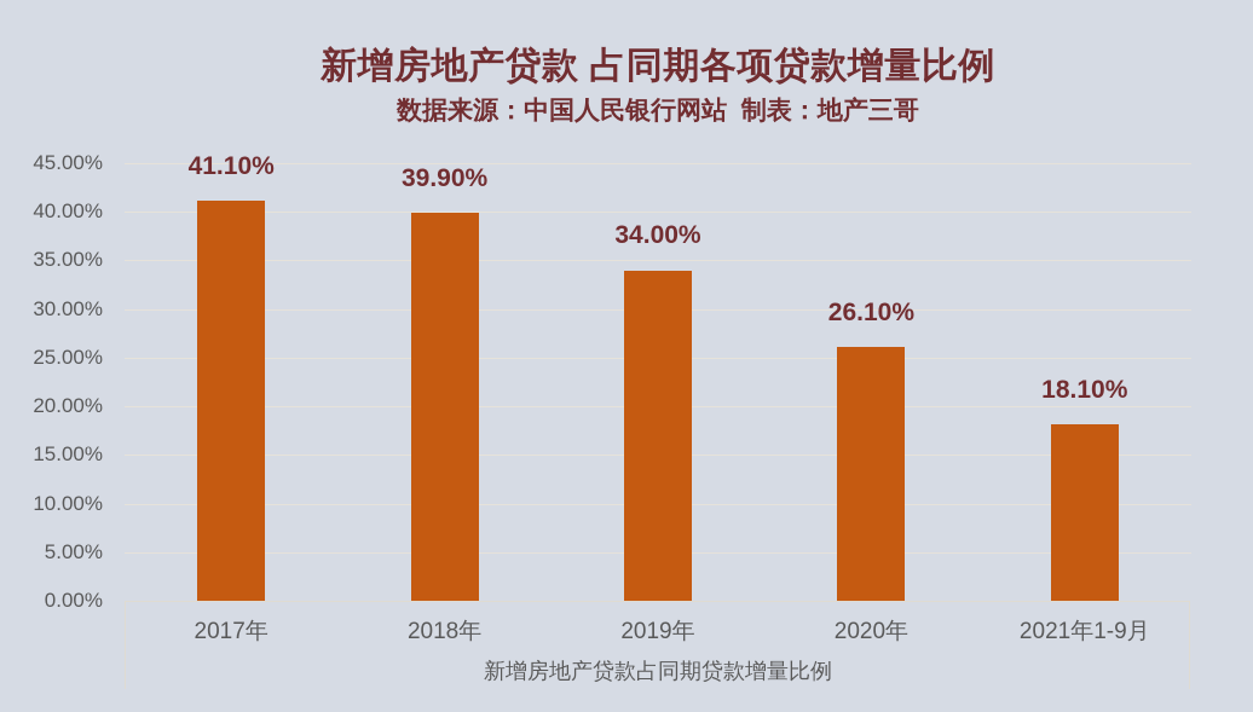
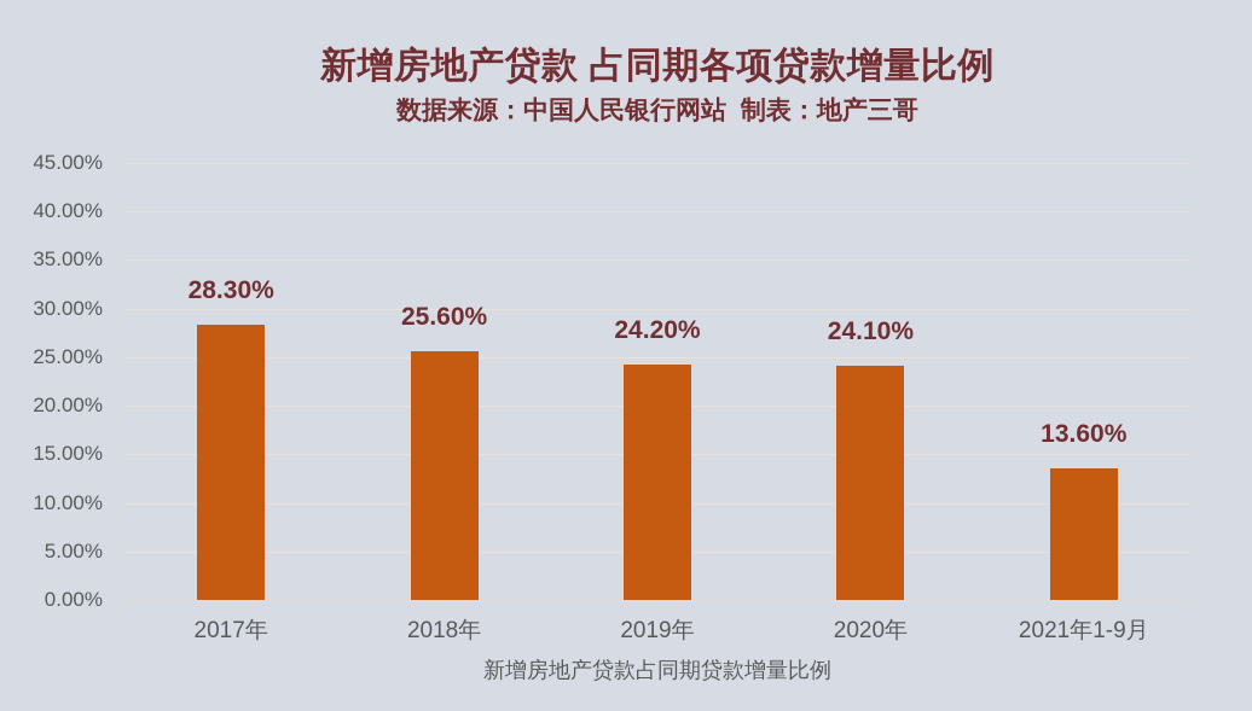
2017年: 41.10% -> 28.30%
2018年: 39.90% -> 25.60%
2019年: 34.00% -> 24.20%
2020年: 26.10% -> 24.10%
2021年1-9月: 18.10% -> 13.60%
